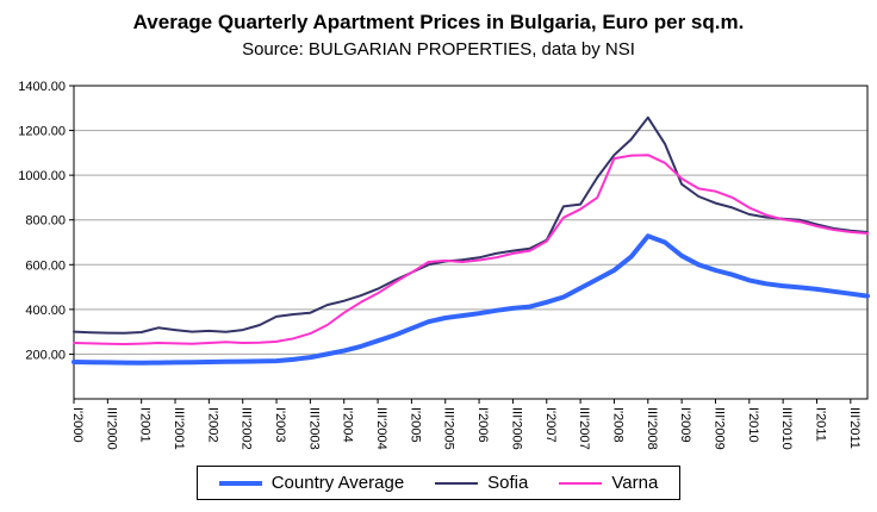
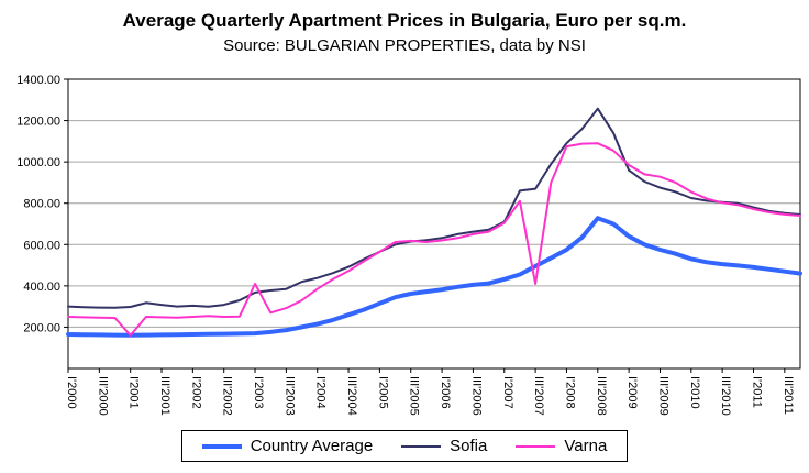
Varna/I'2001: 250 -> 160
Varna/I'2003: 260 -> 410
Varna/III'2007: 850 -> 410
